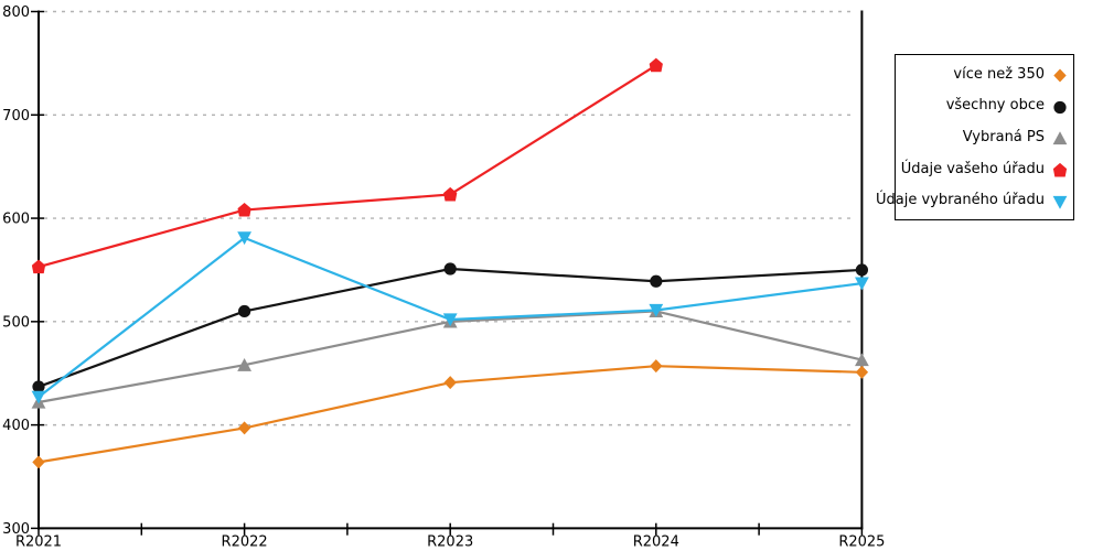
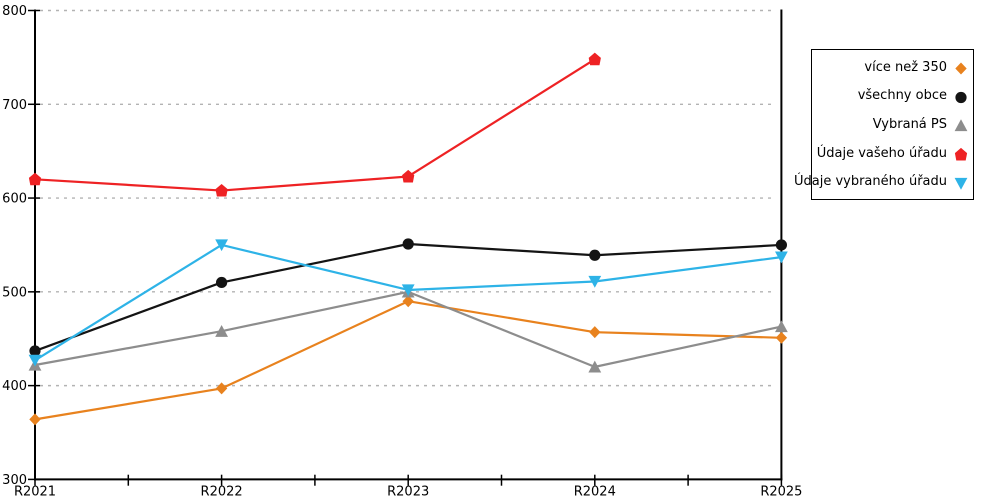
Údaje vašeho úřadu/R2021: 550 -> 620
Údaje vybraného úřadu/R2022: 580 -> 550
více než 350/R2023: 440 -> 490
Vybraná PS/R2024: 510 -> 420
